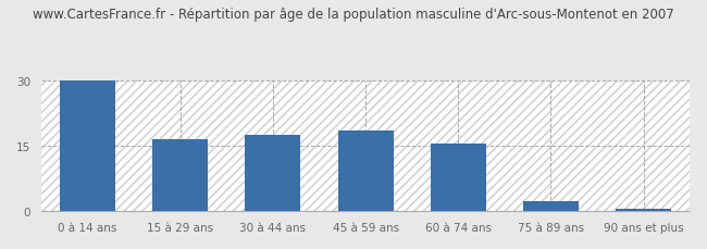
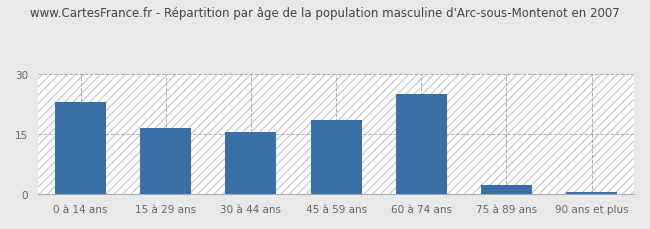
0 à 14 ans: 30.0 -> 23.0
30 à 44 ans: 17.5 -> 15.5
60 à 74 ans: 15.5 -> 25.0
